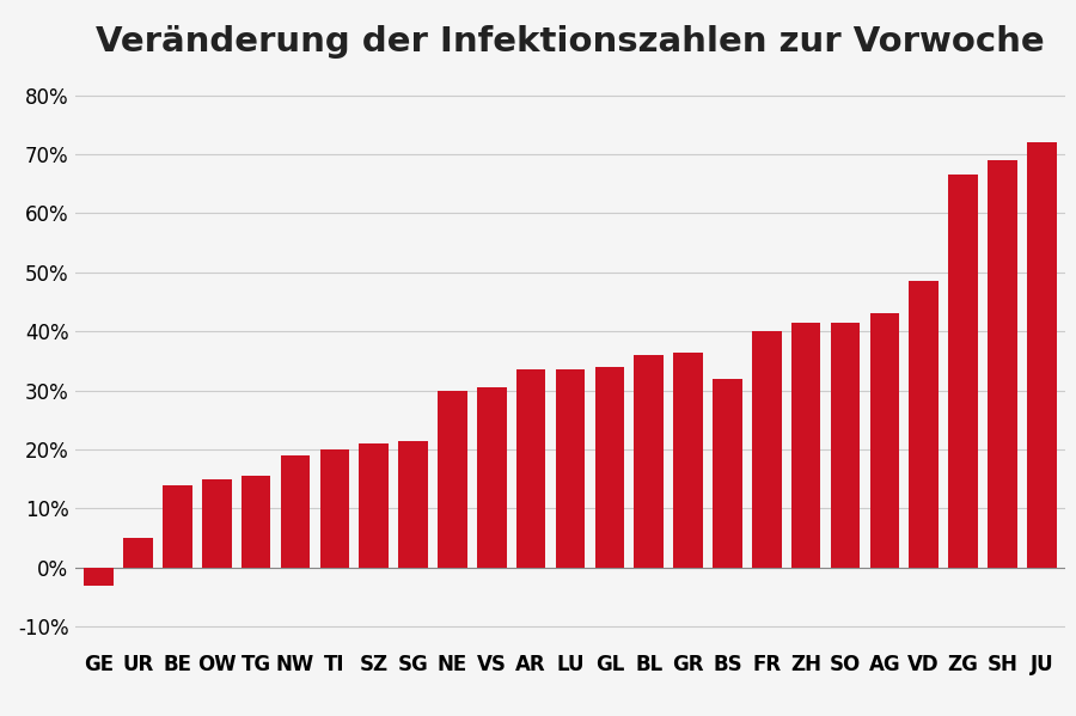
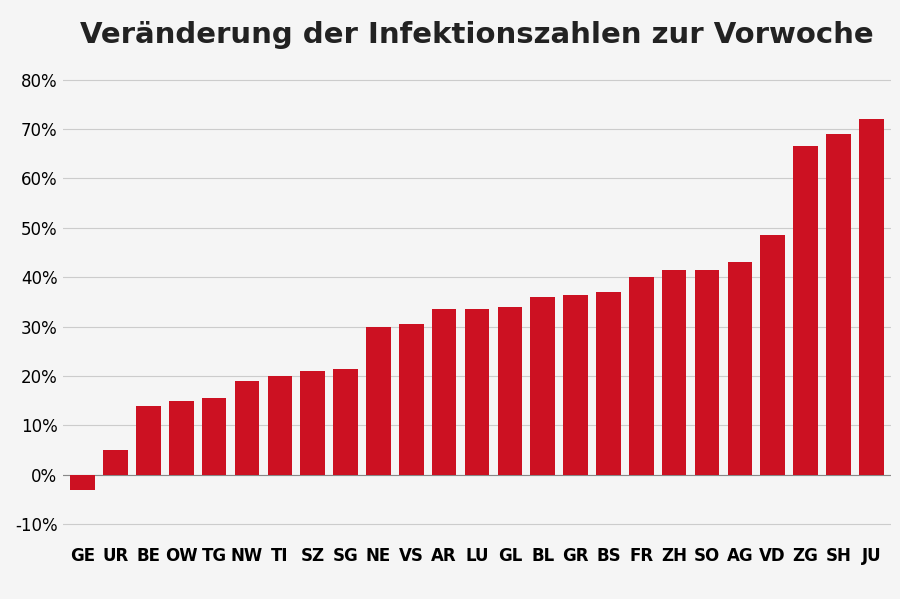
BS: 32.0% -> 37.0%
